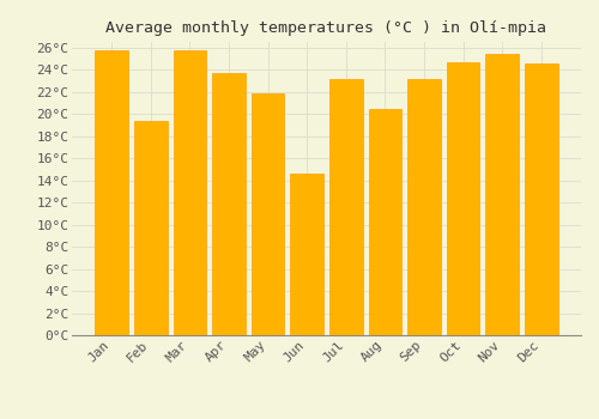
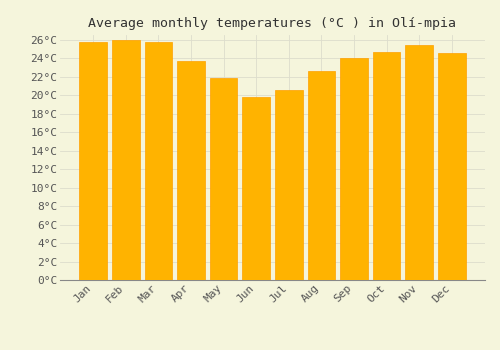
Feb: 19.4°C -> 26.0°C
Jun: 14.6°C -> 19.8°C
Jul: 23.2°C -> 20.5°C
Aug: 20.4°C -> 22.6°C
Sep: 23.2°C -> 24.0°C
